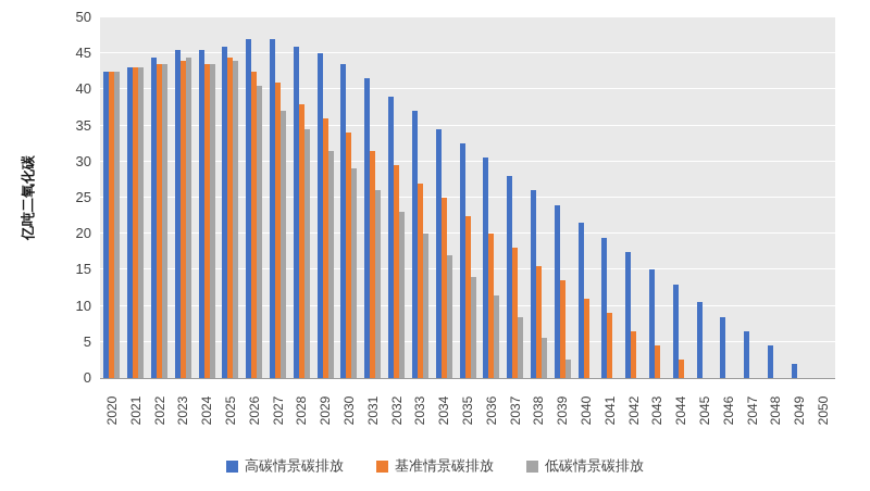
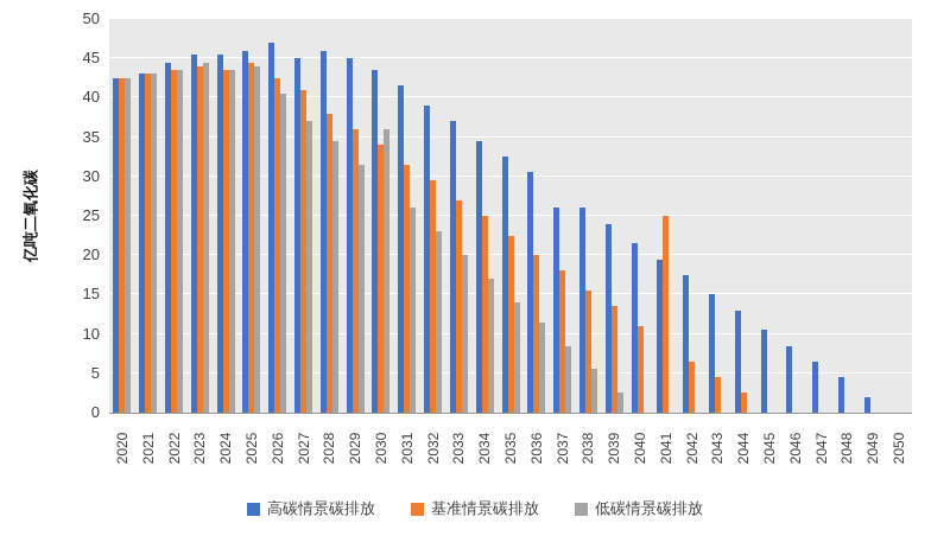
高碳情景碳排放/2027: 47 -> 45
低碳情景碳排放/2030: 29 -> 36
高碳情景碳排放/2037: 28 -> 26
基准情景碳排放/2041: 9 -> 25
